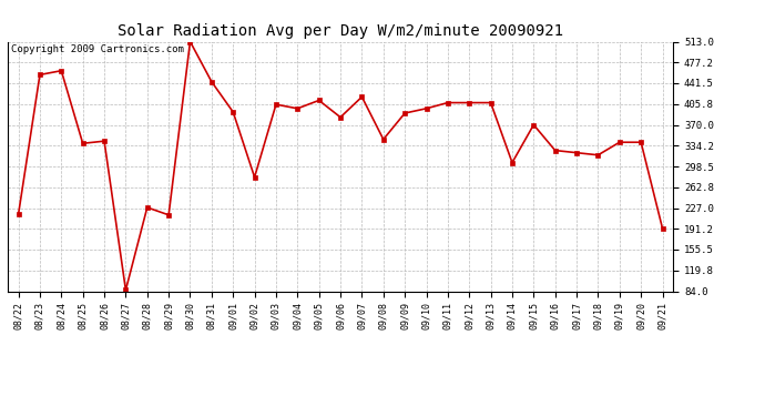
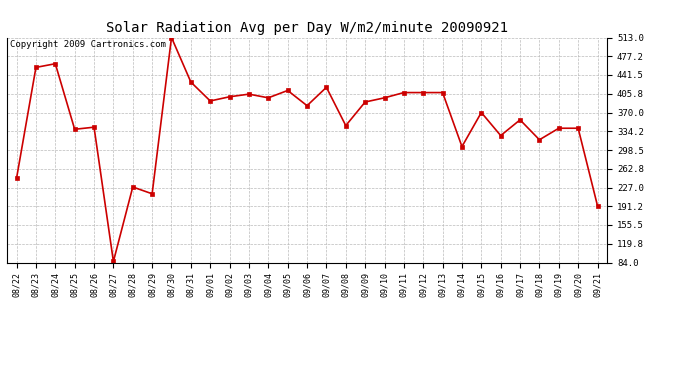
08/22: 216 -> 245
08/31: 444 -> 428
09/02: 280 -> 400
09/17: 322 -> 356
